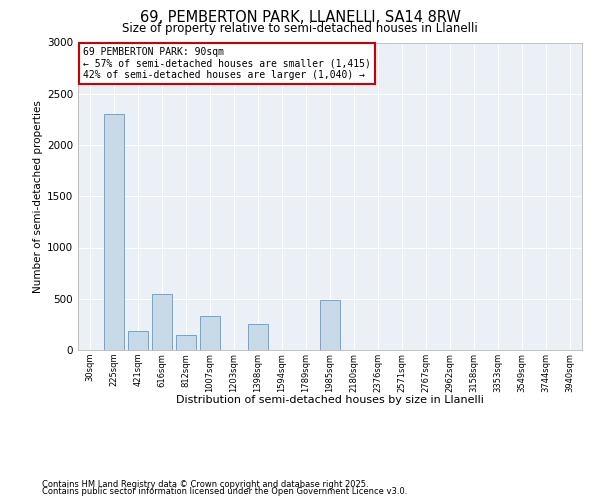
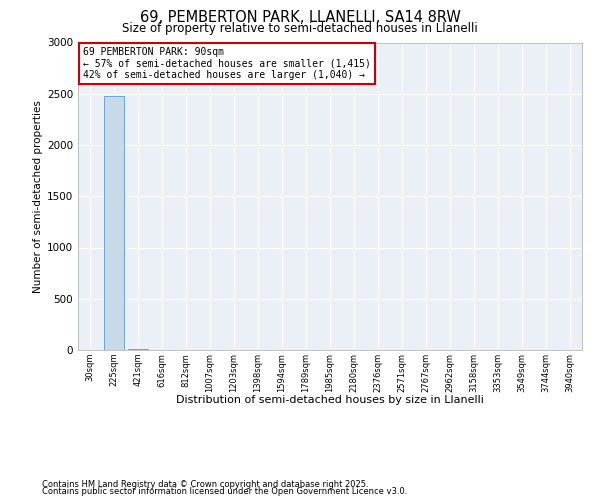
225sqm: 2300 -> 2480
421sqm: 190 -> 0
616sqm: 550 -> 0
812sqm: 150 -> 0
1007sqm: 330 -> 0
1398sqm: 250 -> 0
1985sqm: 490 -> 0
